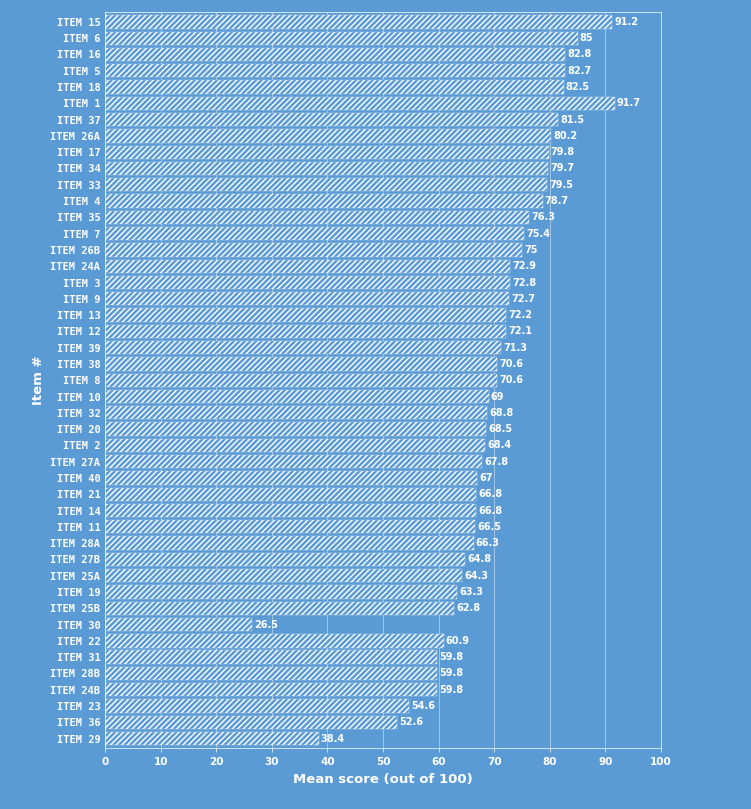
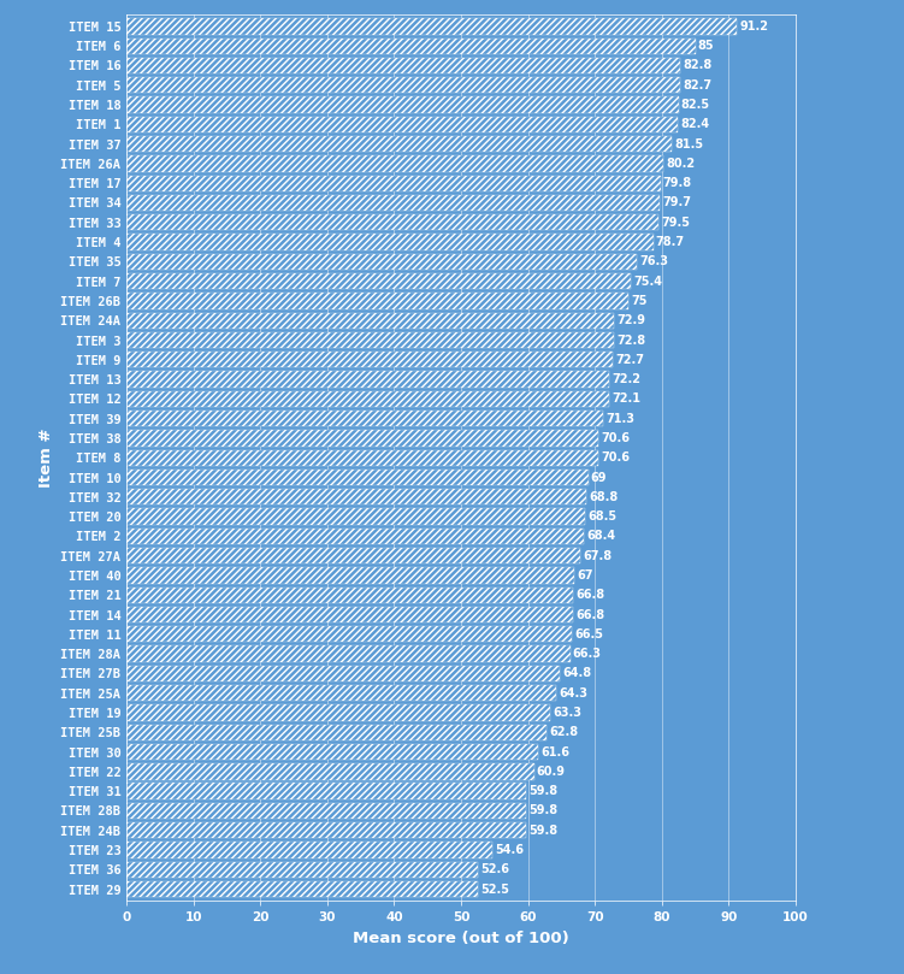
ITEM 1: 91.7 -> 82.4
ITEM 30: 26.5 -> 61.6
ITEM 29: 38.4 -> 52.5
